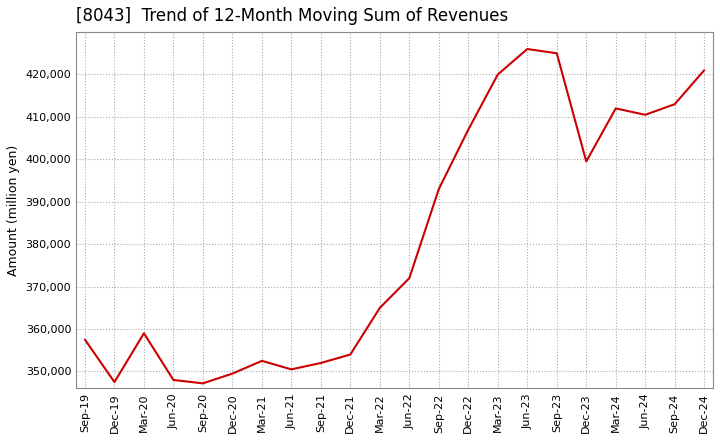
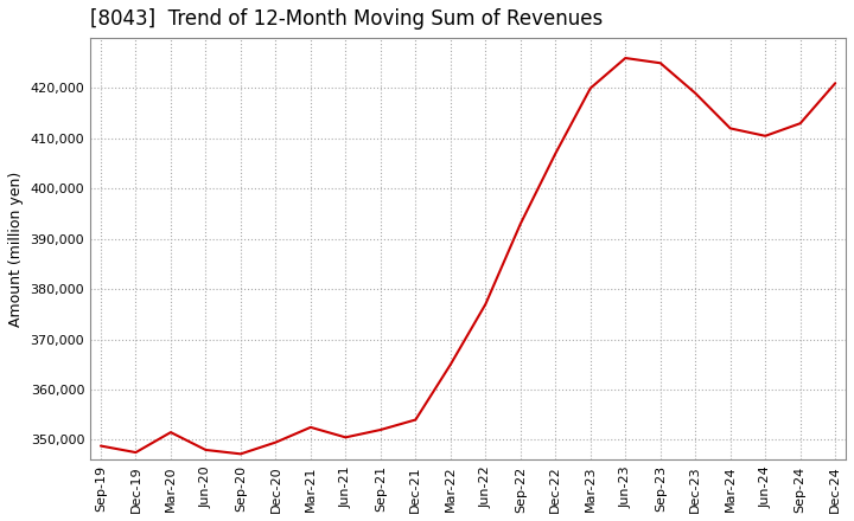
Sep-19: 357,500 -> 348,800
Mar-20: 359,000 -> 351,500
Jun-22: 372,000 -> 377,000
Dec-23: 399,500 -> 419,000
